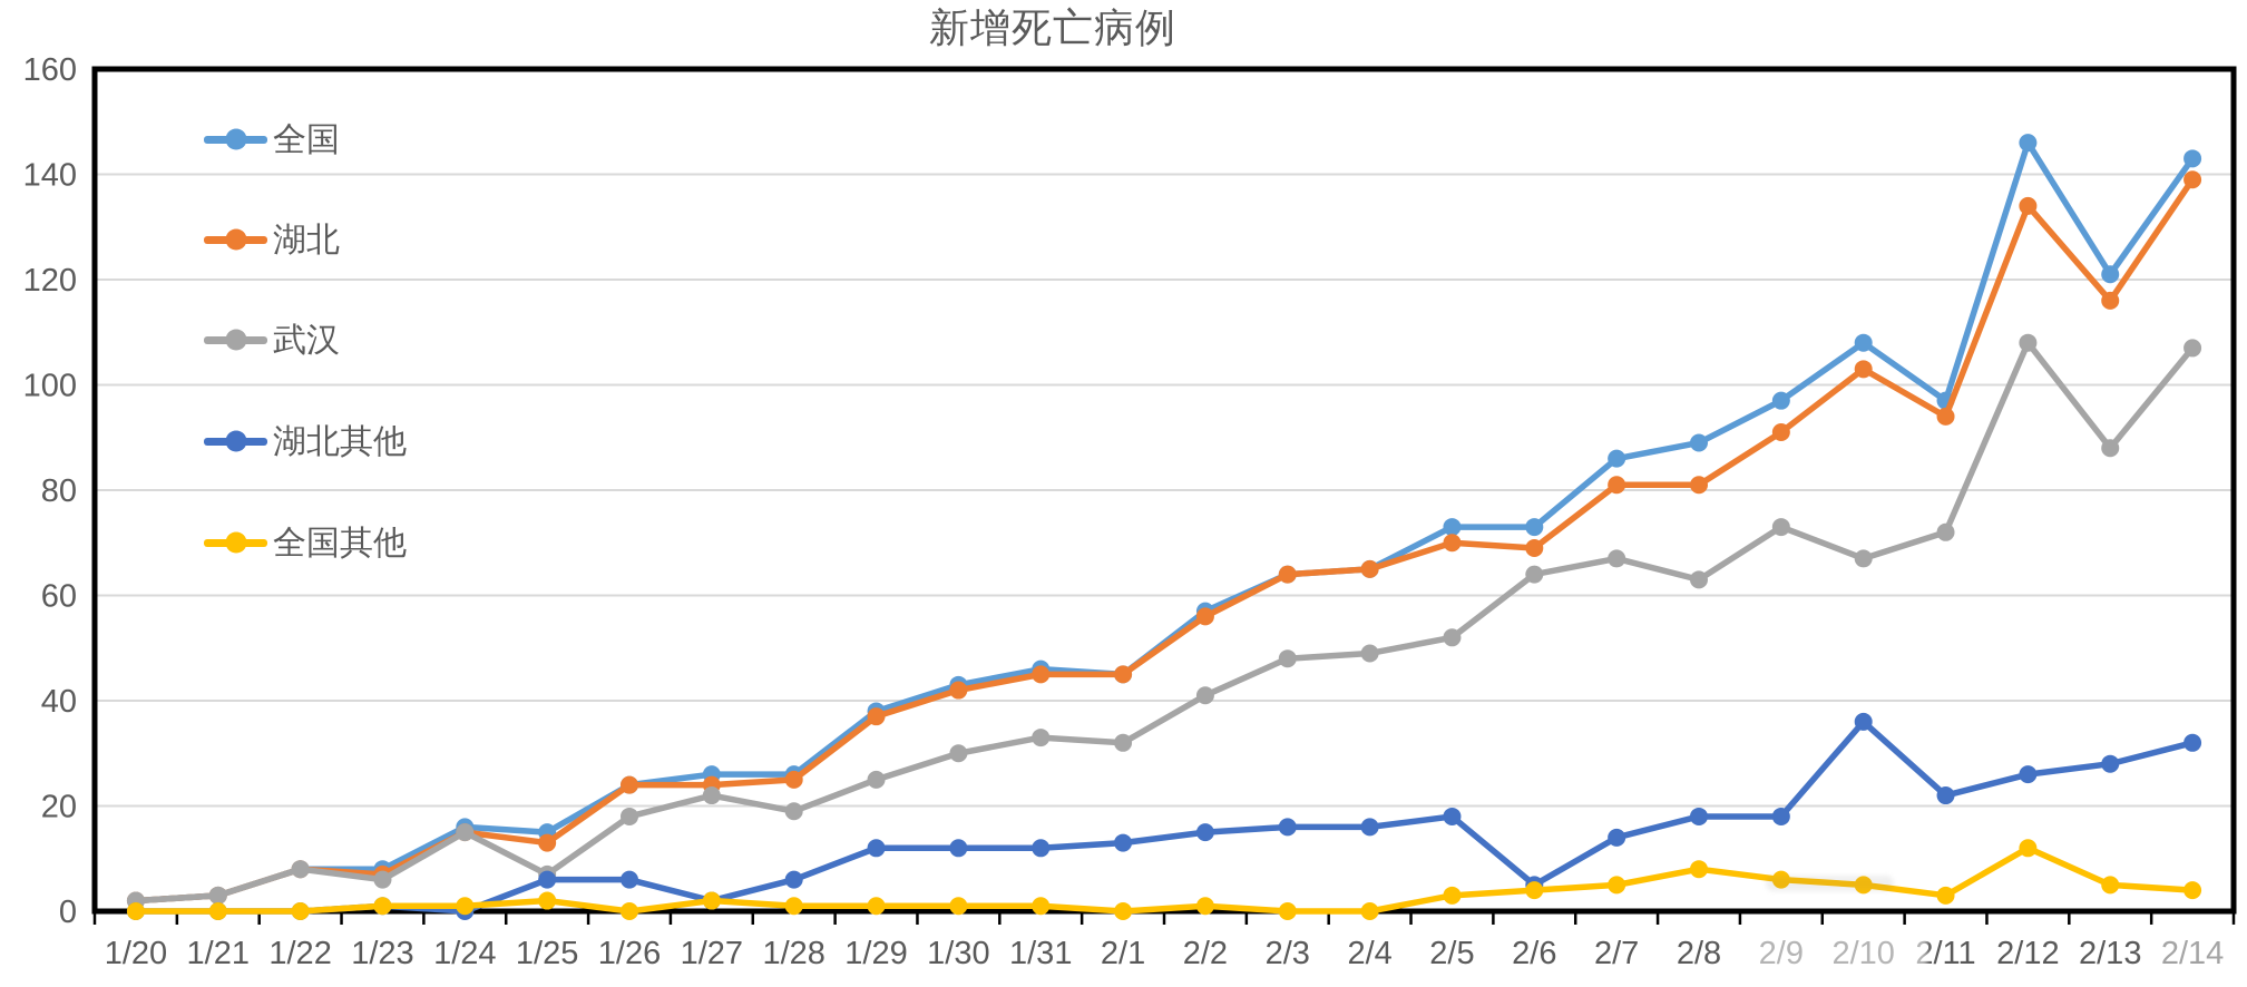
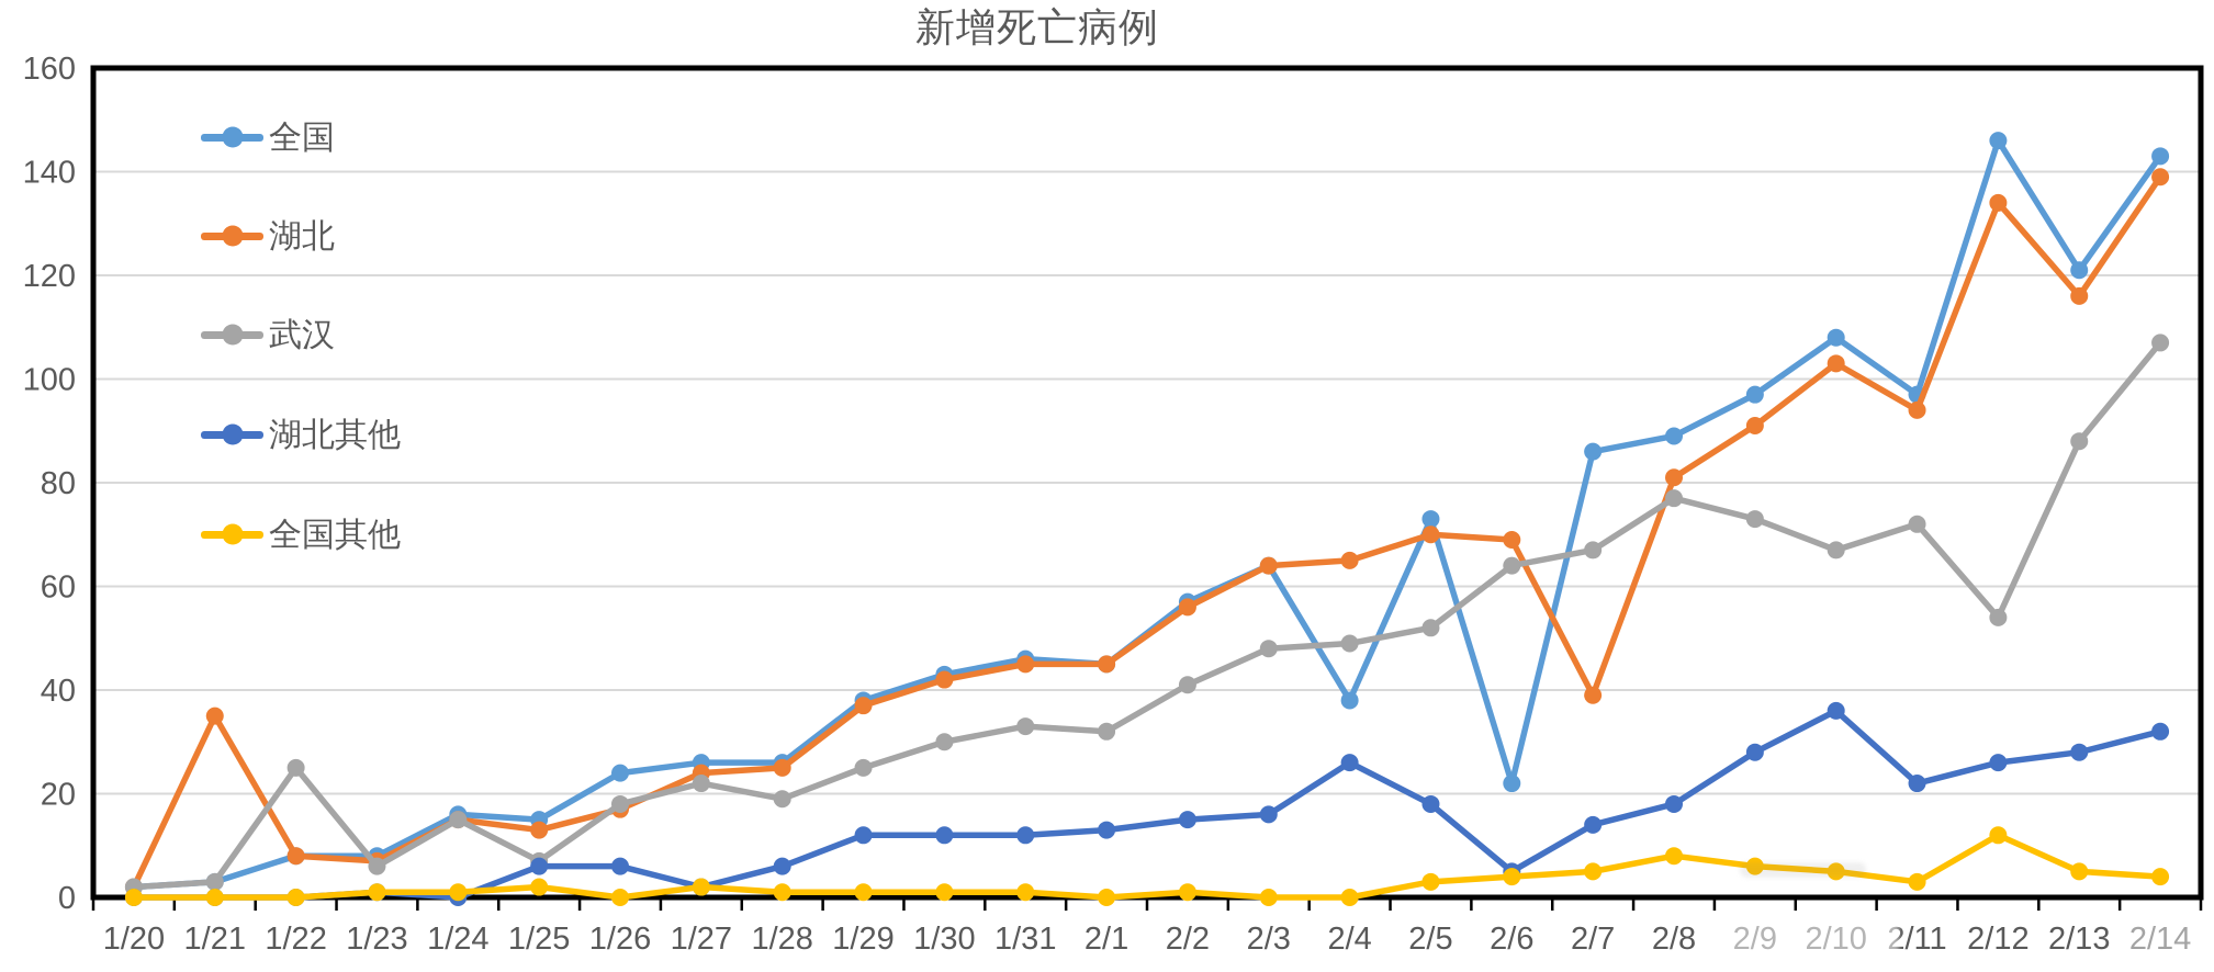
湖北/1/21: 3 -> 35
武汉/1/22: 8 -> 25
湖北/1/26: 24 -> 17
全国/2/4: 65 -> 38
湖北其他/2/4: 16 -> 26
全国/2/6: 73 -> 22
湖北/2/7: 81 -> 39
武汉/2/8: 63 -> 77
湖北其他/2/9: 18 -> 28
武汉/2/12: 108 -> 54
